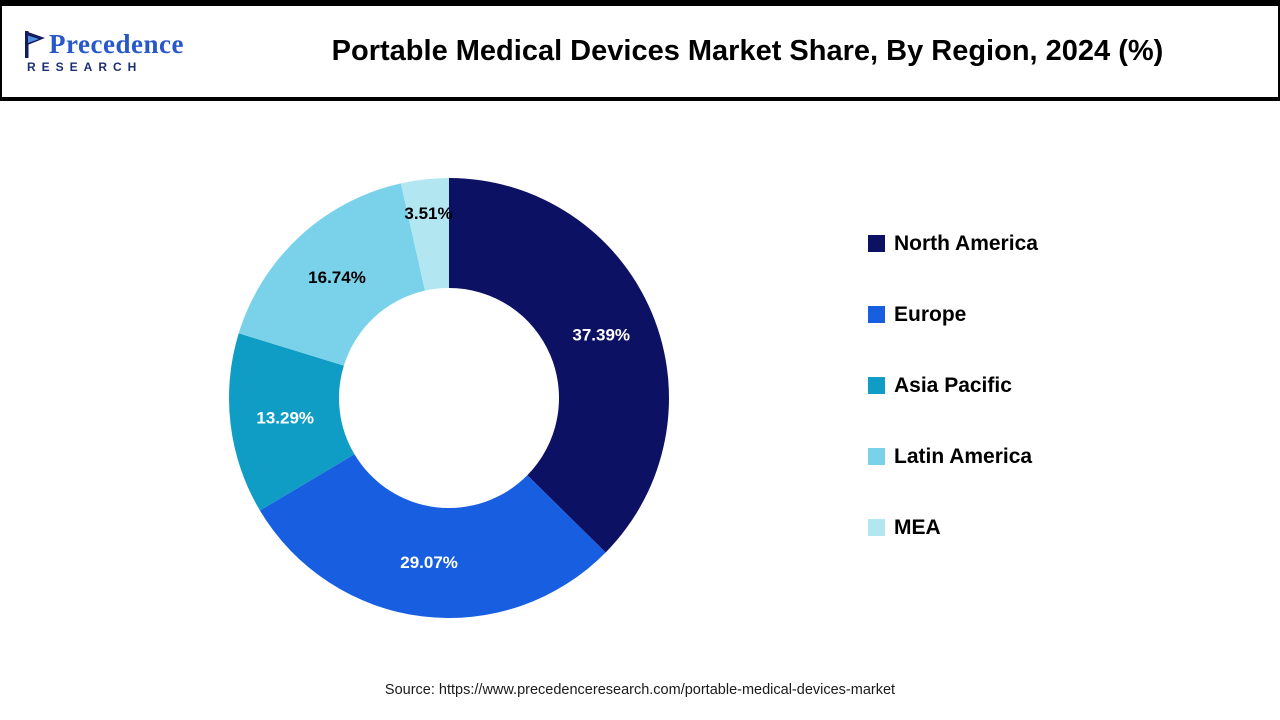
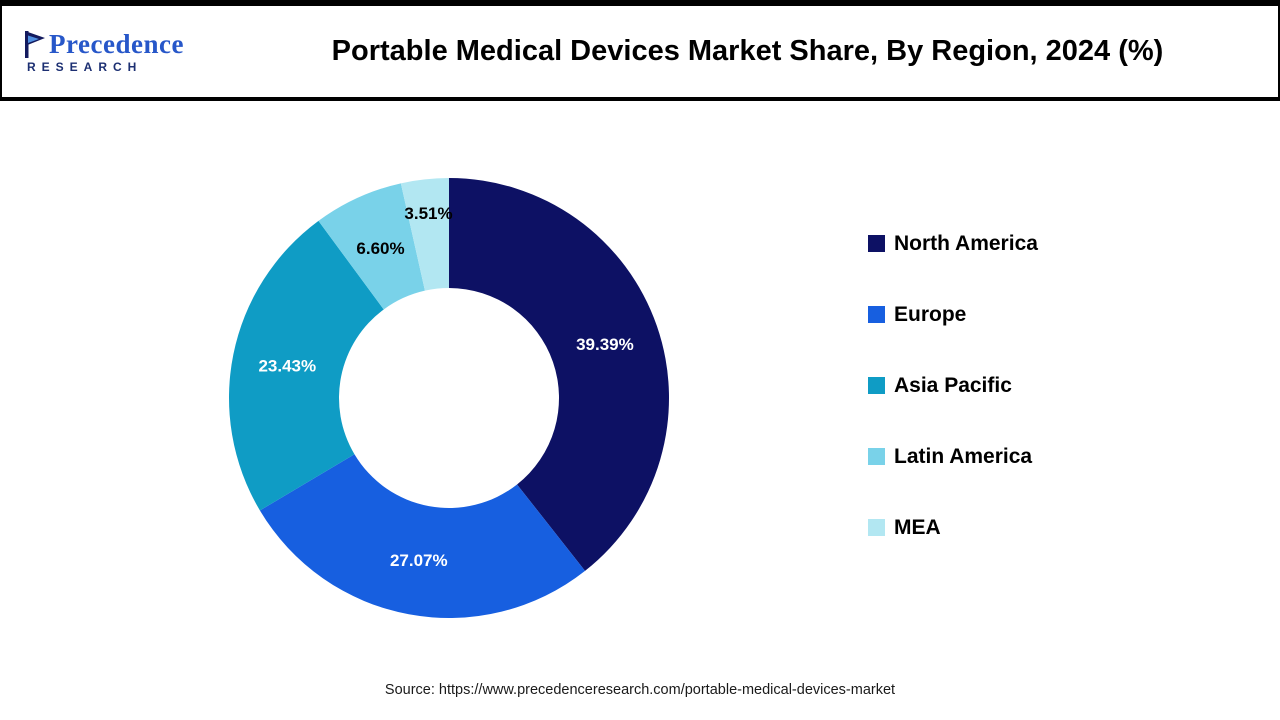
North America: 37.39% -> 39.39%
Europe: 29.07% -> 27.07%
Asia Pacific: 13.29% -> 23.43%
Latin America: 16.74% -> 6.60%
